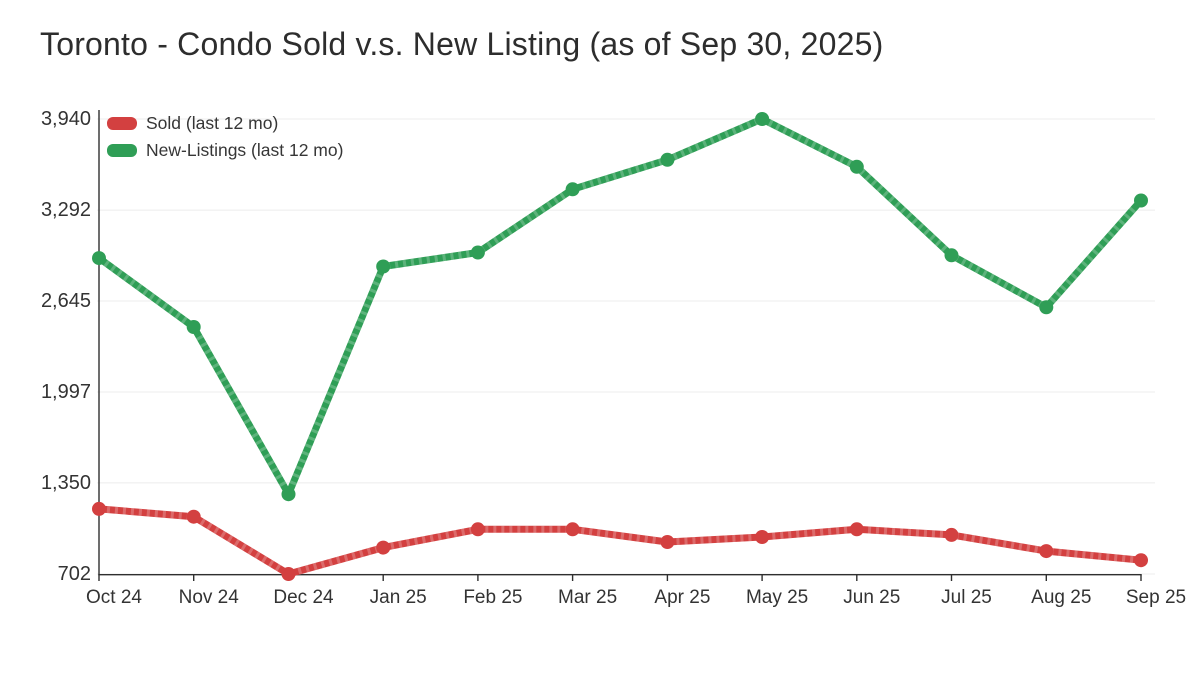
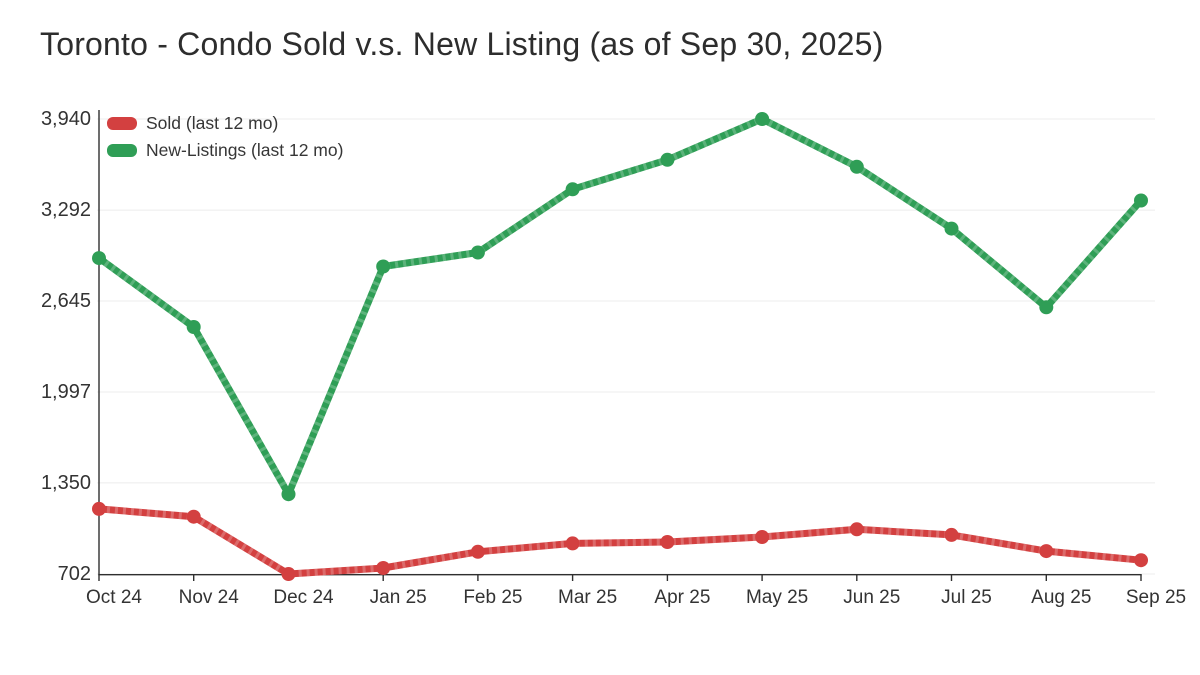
Sold (last 12 mo)/Jan 25: 890 -> 740
Sold (last 12 mo)/Feb 25: 1020 -> 860
Sold (last 12 mo)/Mar 25: 1020 -> 920
New-Listings (last 12 mo)/Jul 25: 2970 -> 3160
